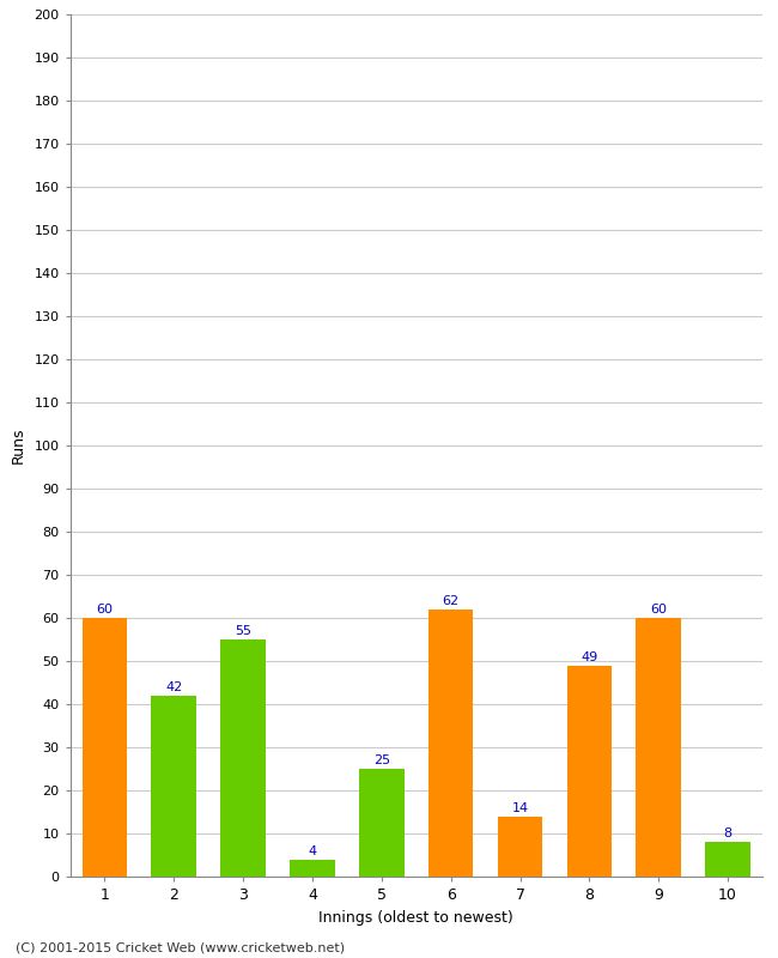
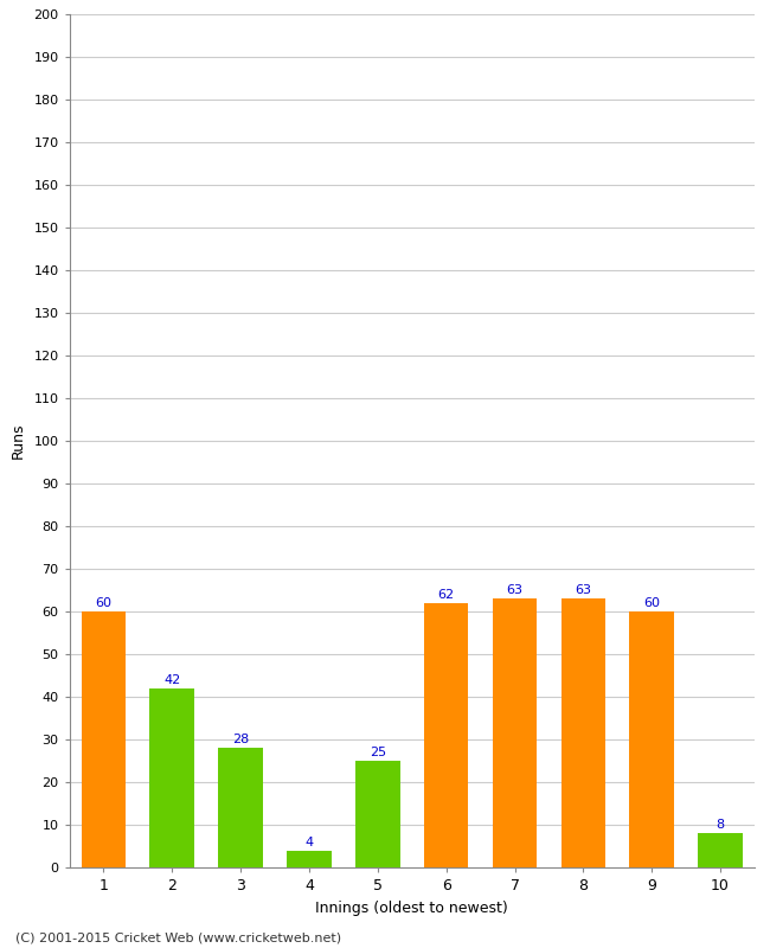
3: 55 -> 28
7: 14 -> 63
8: 49 -> 63
